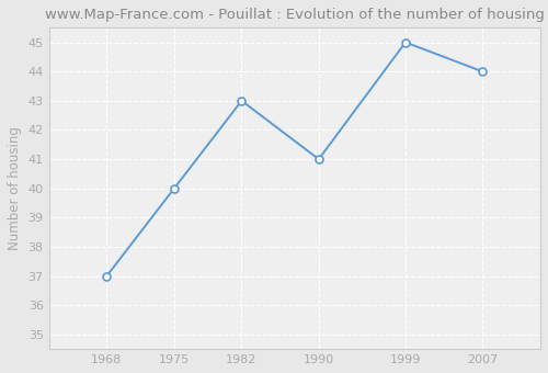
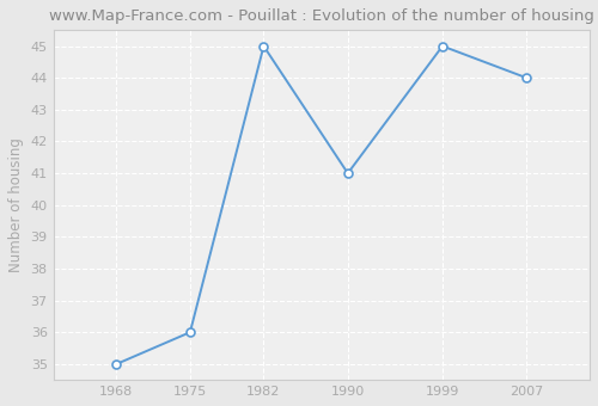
1968: 37 -> 35
1975: 40 -> 36
1982: 43 -> 45
